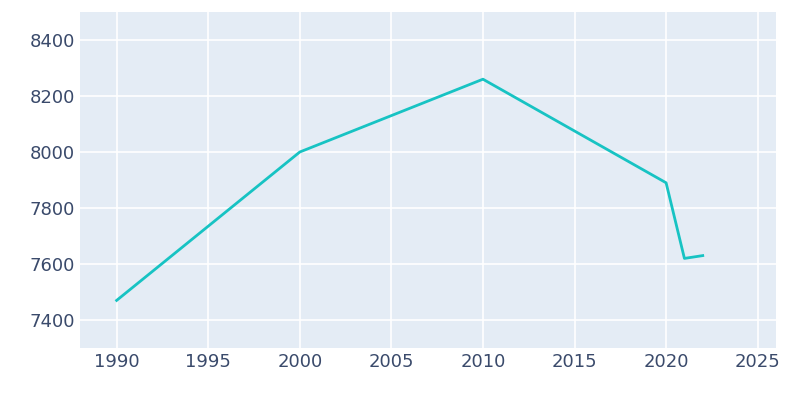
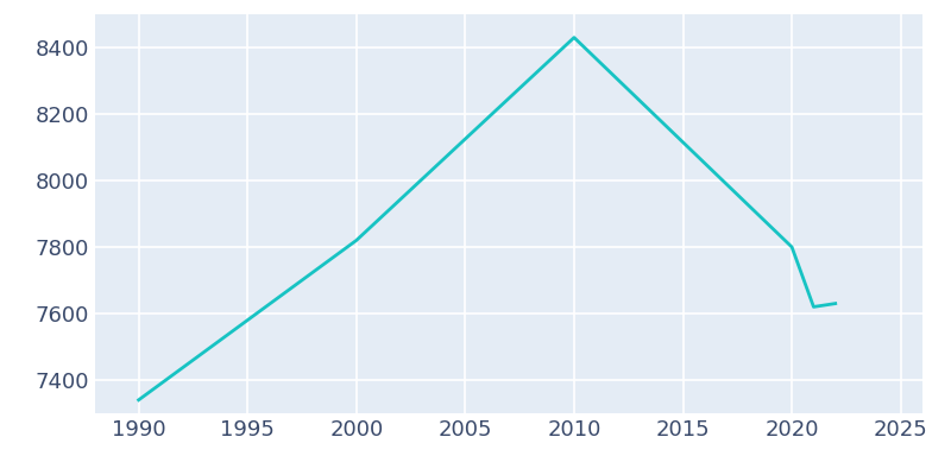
1990: 7470 -> 7340
2000: 8000 -> 7820
2010: 8260 -> 8430
2020: 7890 -> 7800
